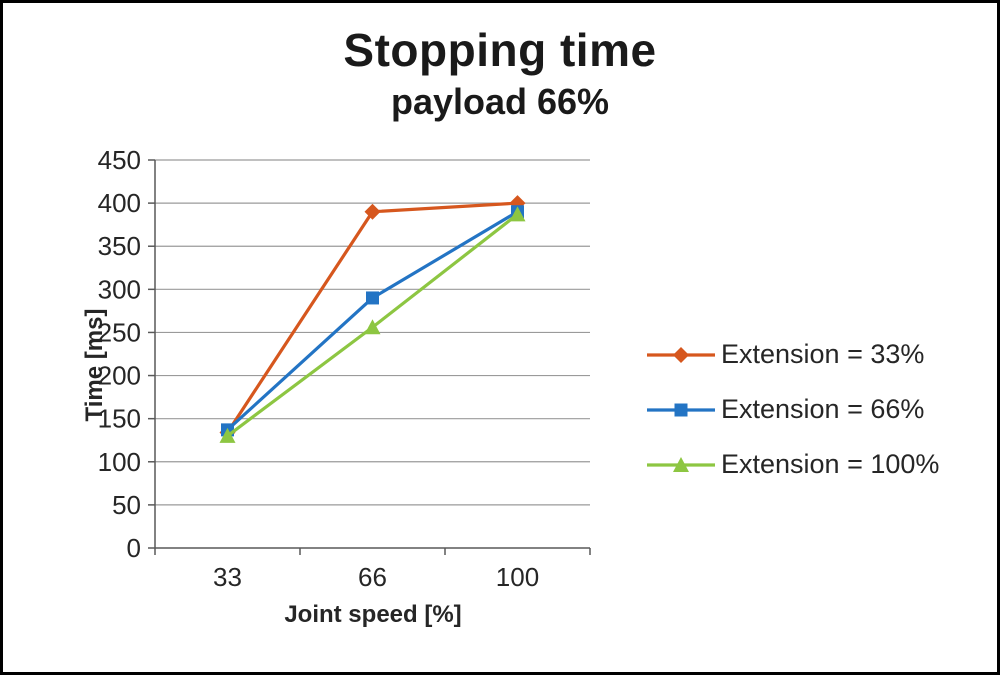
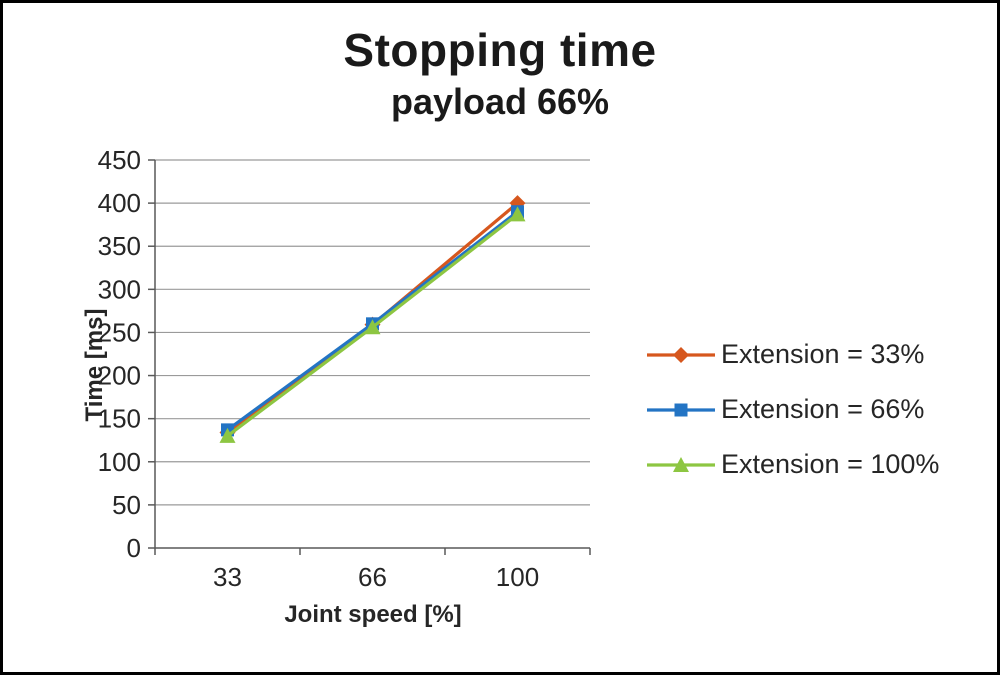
Extension = 33%/66: 390 -> 260
Extension = 66%/66: 290 -> 260
